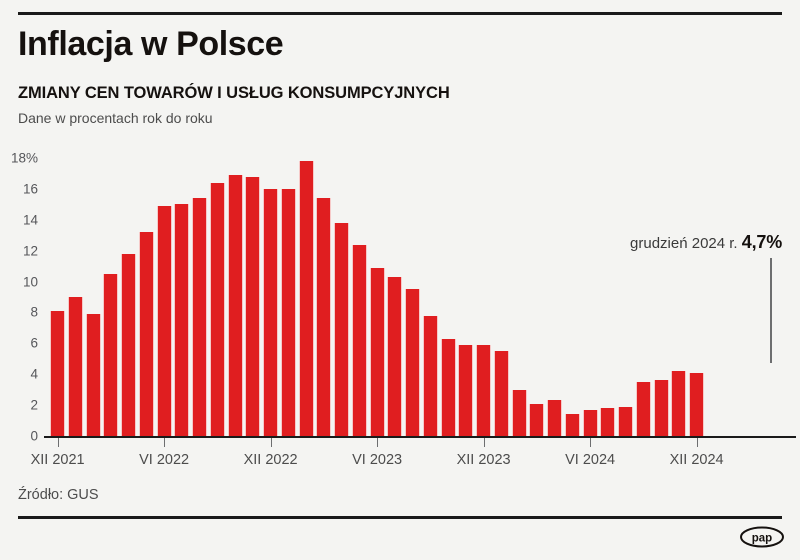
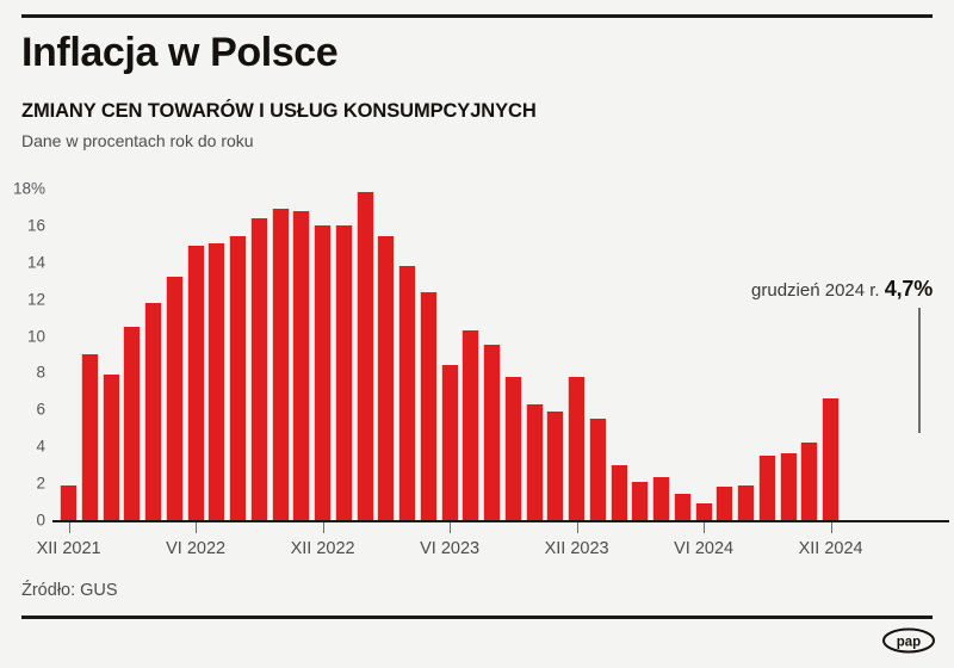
XII 2021: 8.1% -> 1.9%
VI 2023: 10.9% -> 8.4%
XII 2023: 5.9% -> 7.8%
VI 2024: 1.7% -> 0.9%
XII 2024: 4.1% -> 6.6%
